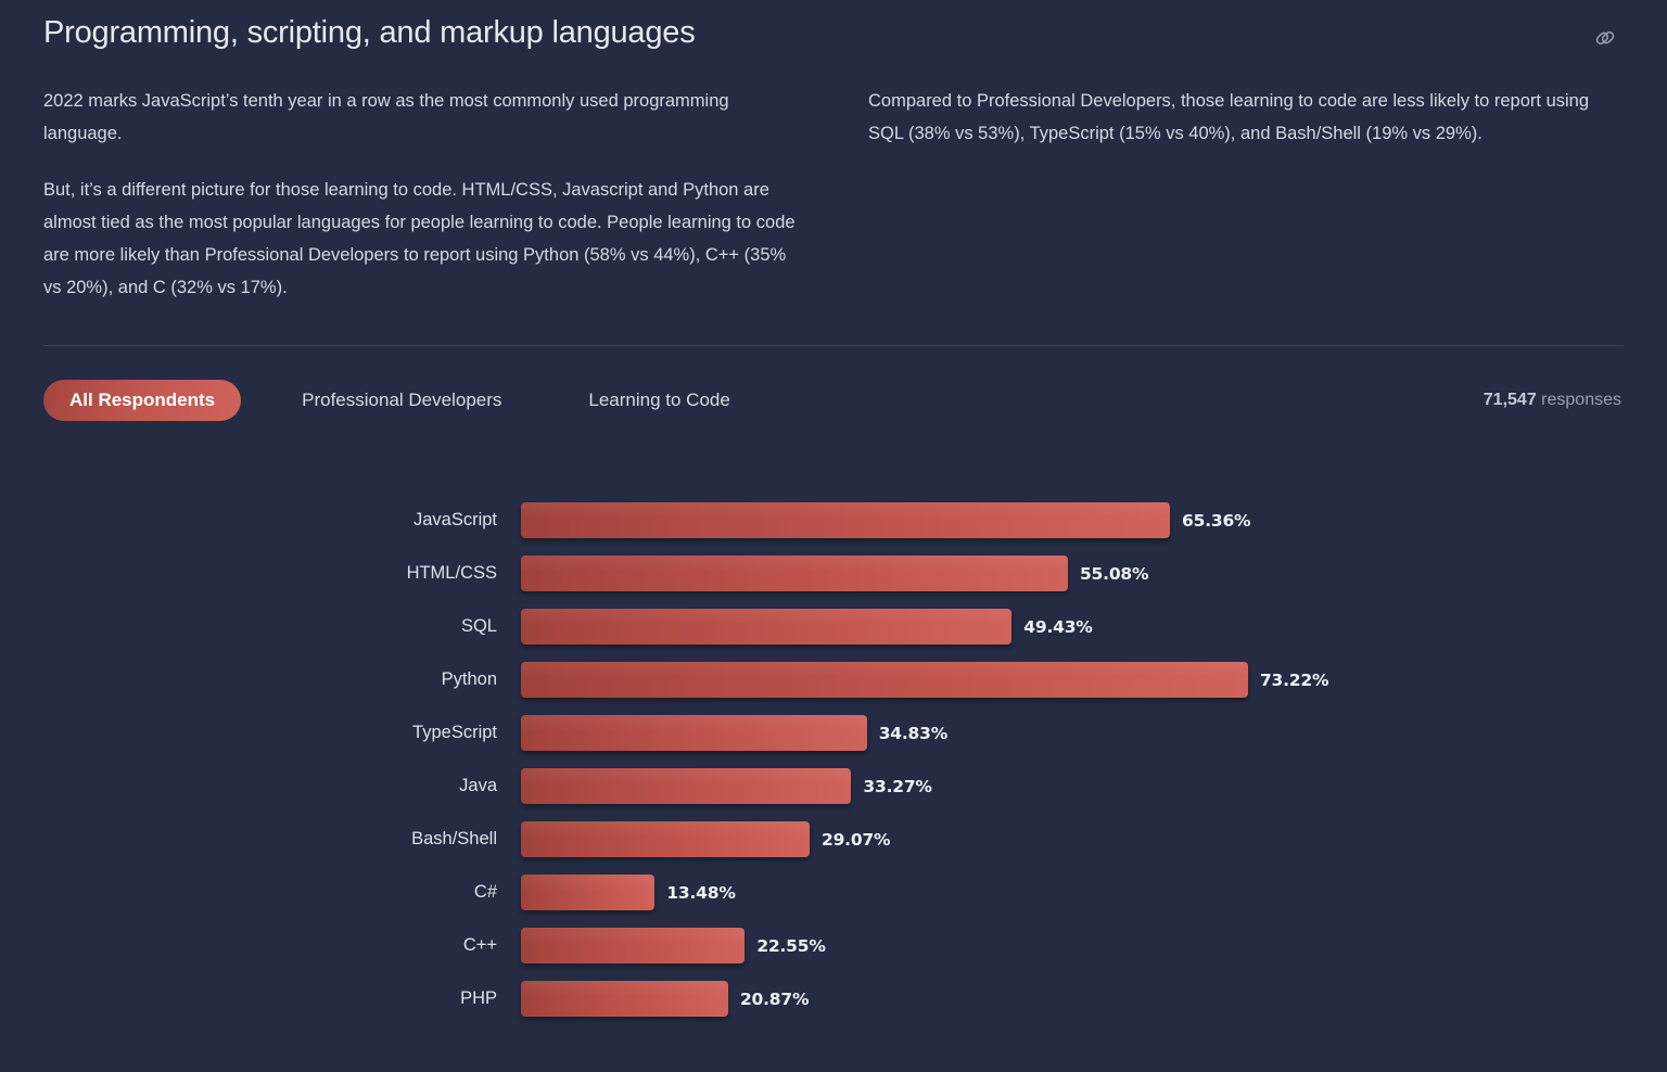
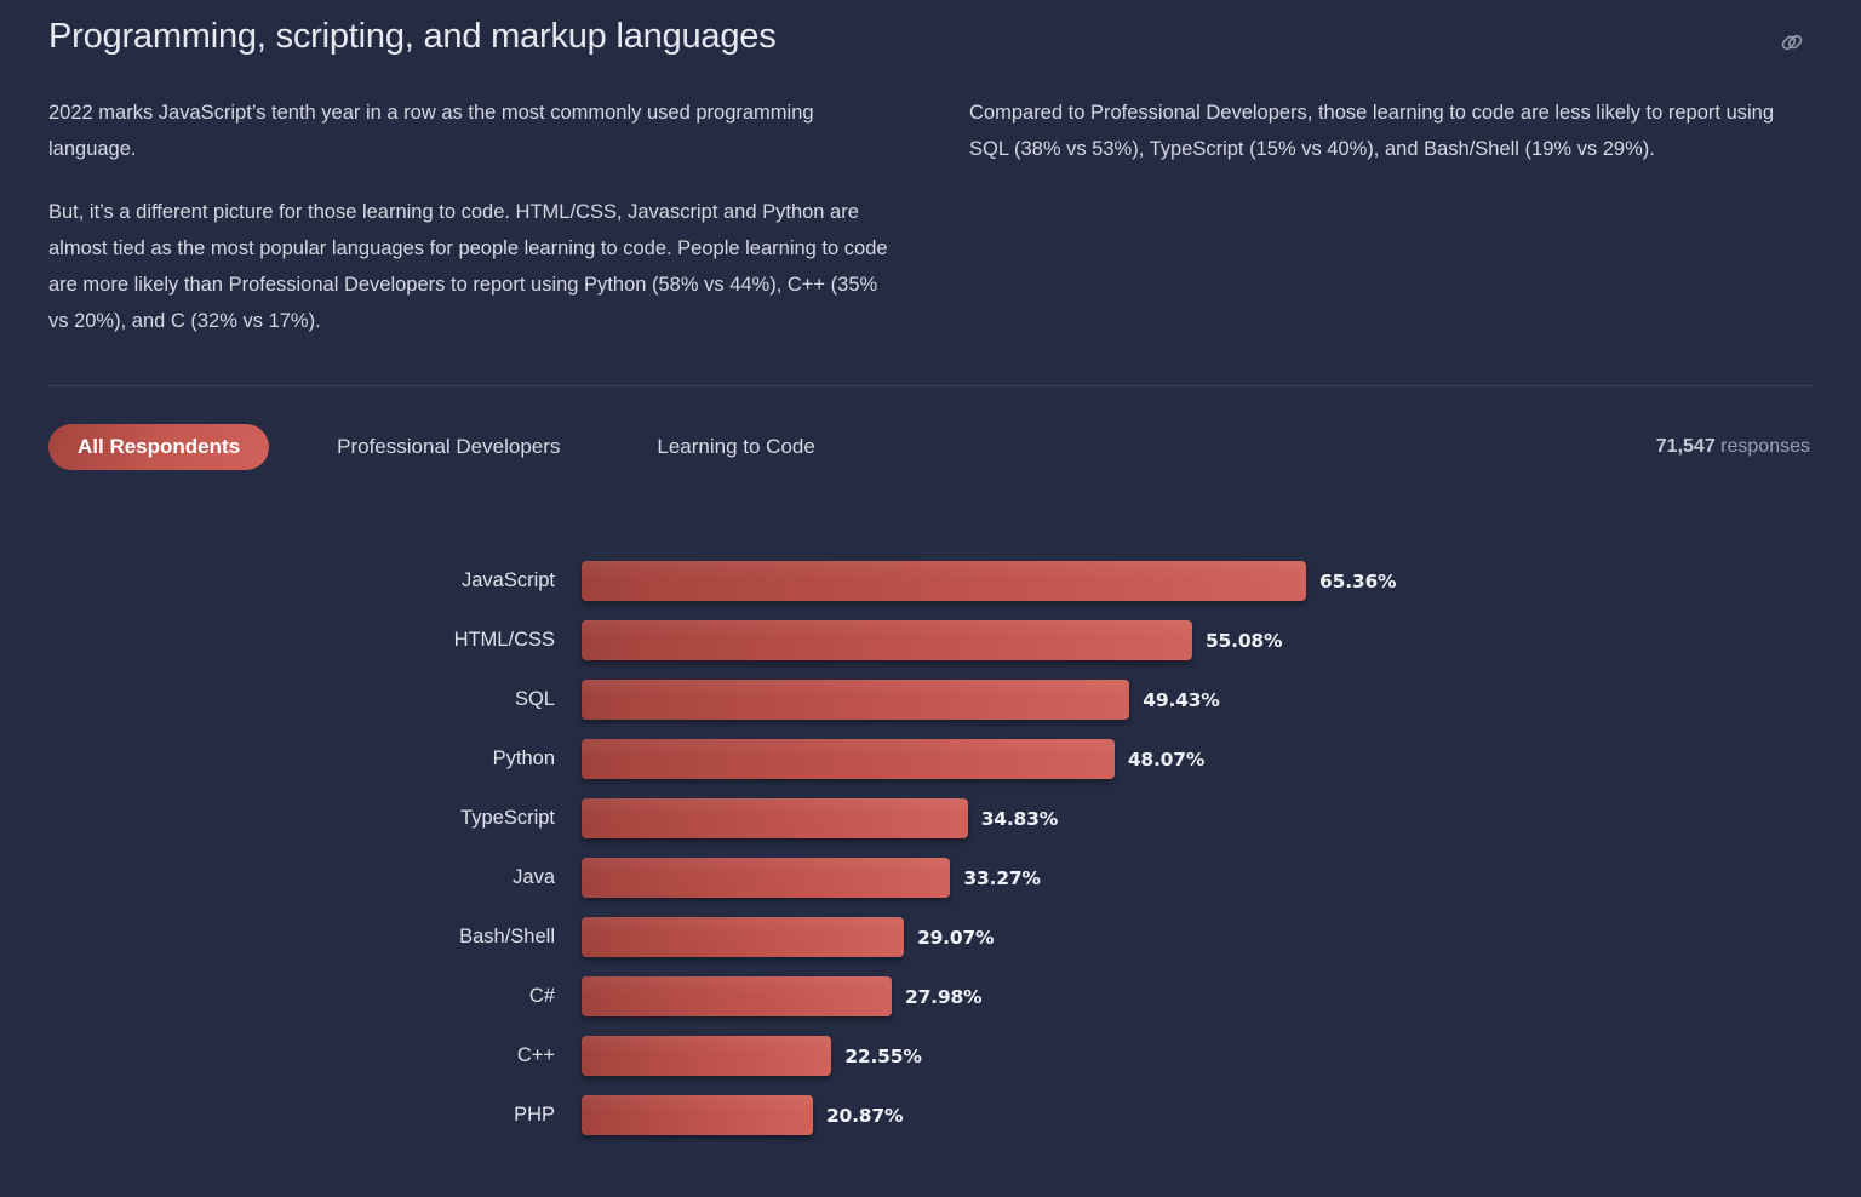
Python: 73.22% -> 48.07%
C#: 13.48% -> 27.98%
